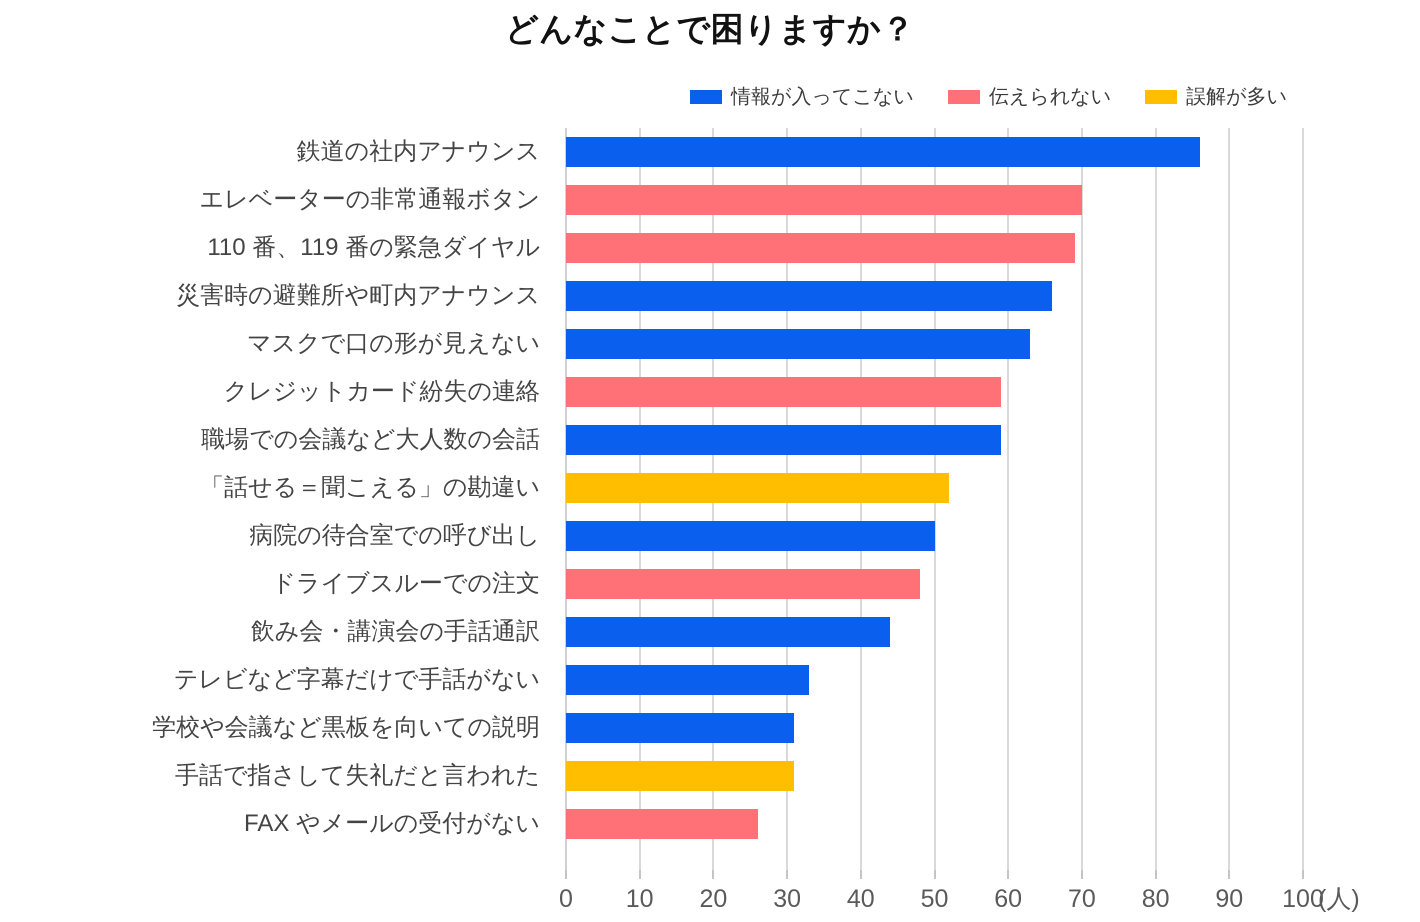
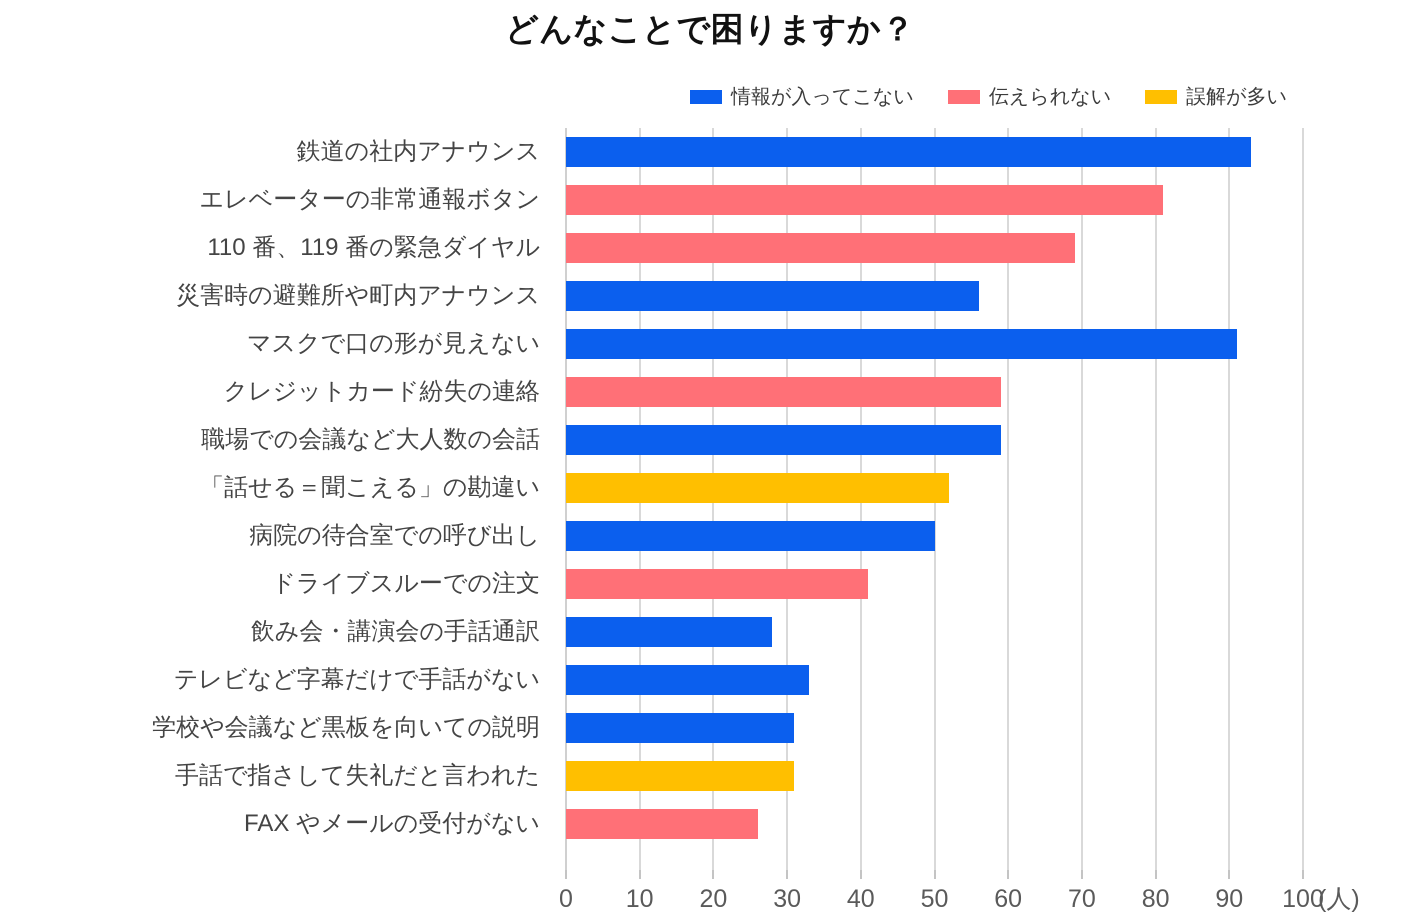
鉄道の社内アナウンス: 86 -> 93
エレベーターの非常通報ボタン: 70 -> 81
災害時の避難所や町内アナウンス: 66 -> 56
マスクで口の形が見えない: 63 -> 91
ドライブスルーでの注文: 48 -> 41
飲み会・講演会の手話通訳: 44 -> 28
